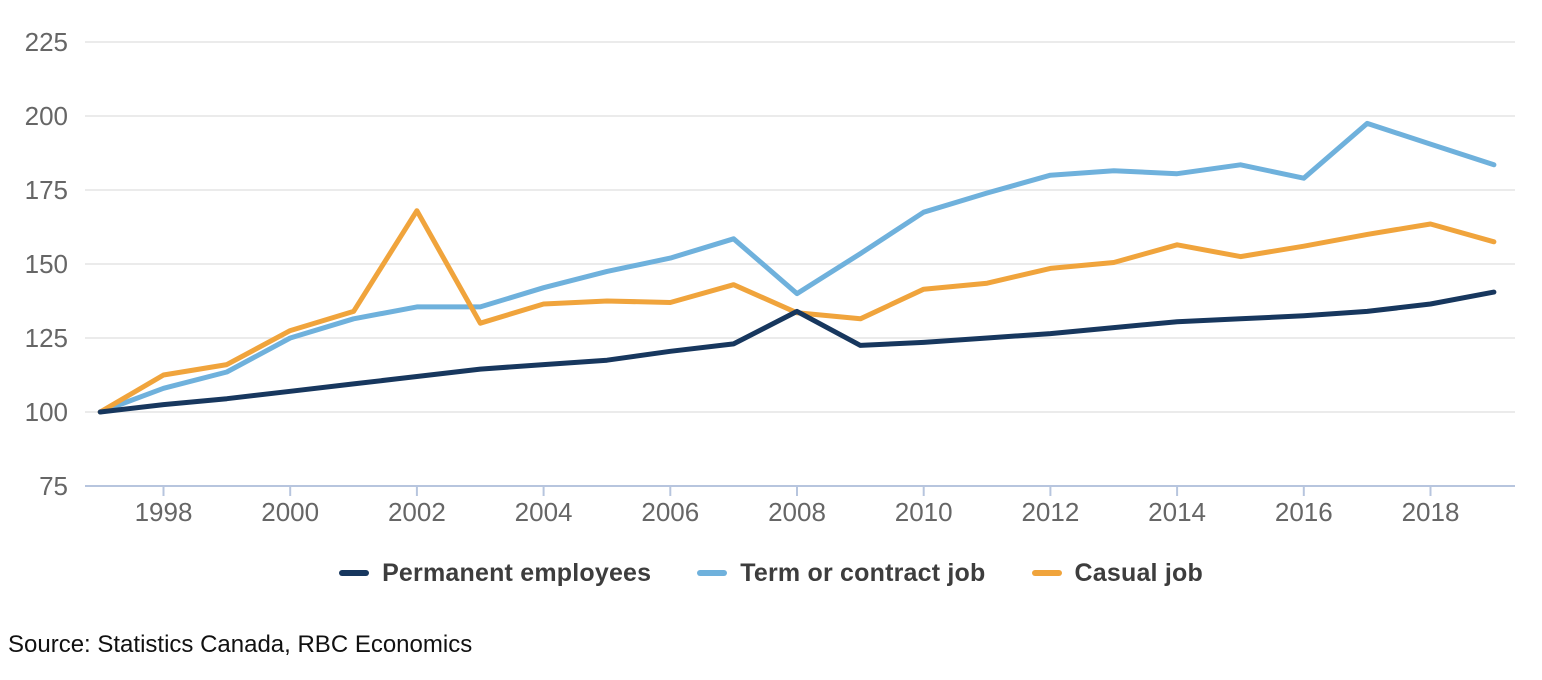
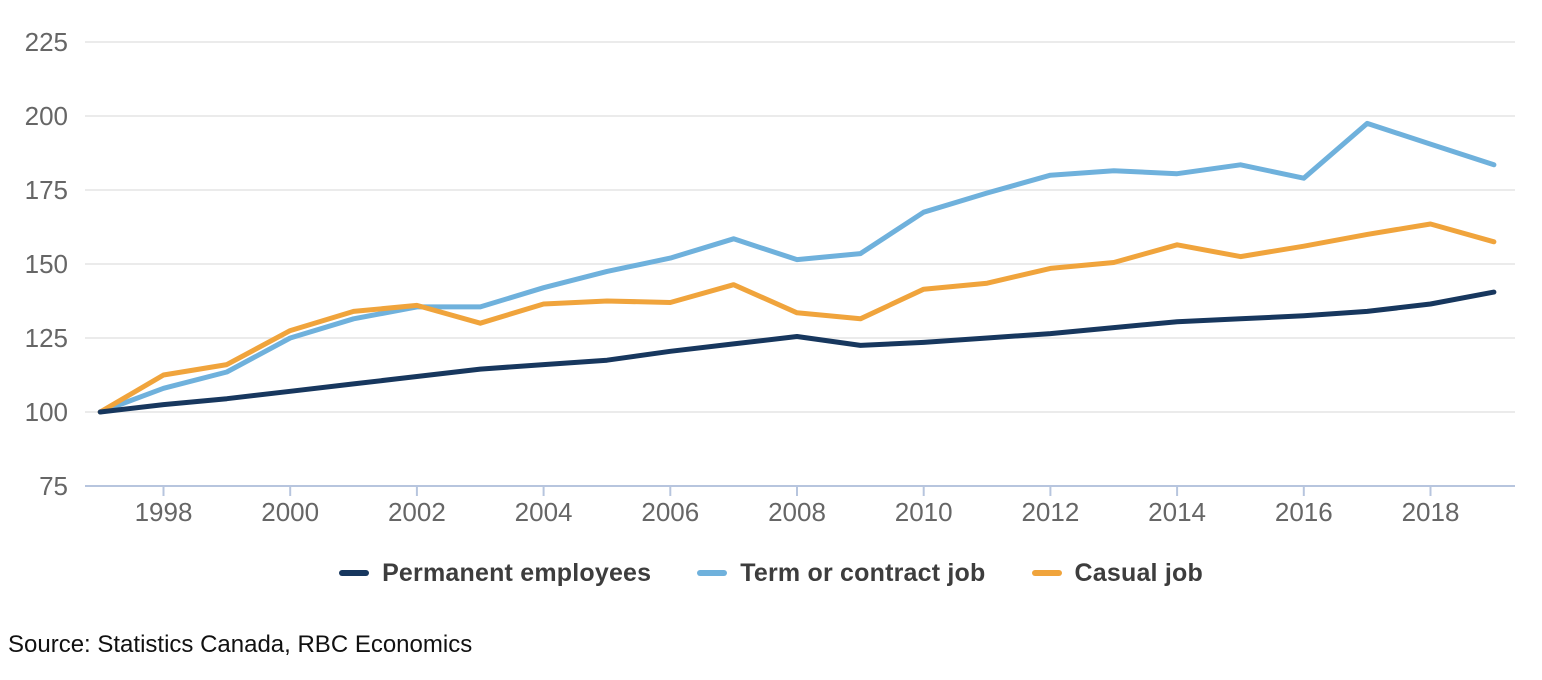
Casual job/2002: 168 -> 136
Permanent employees/2008: 134 -> 126
Term or contract job/2008: 140 -> 152
